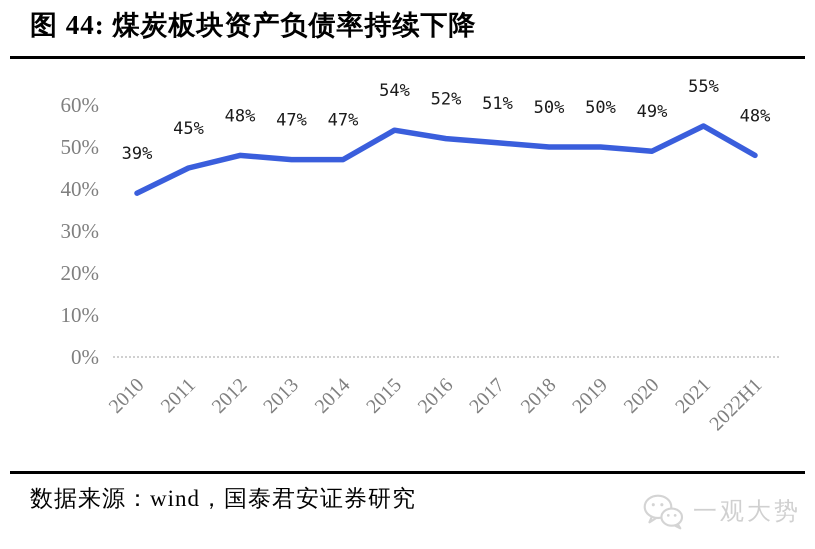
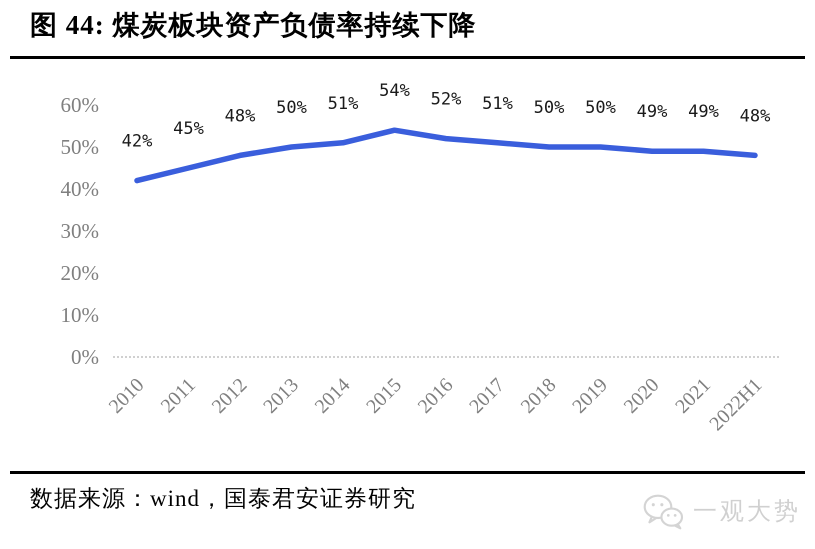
2010: 39% -> 42%
2013: 47% -> 50%
2014: 47% -> 51%
2021: 55% -> 49%
